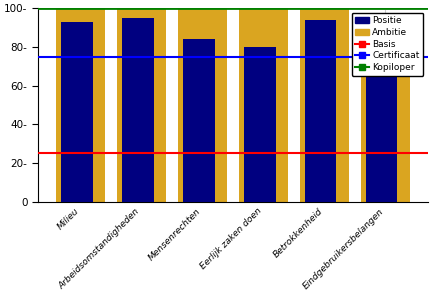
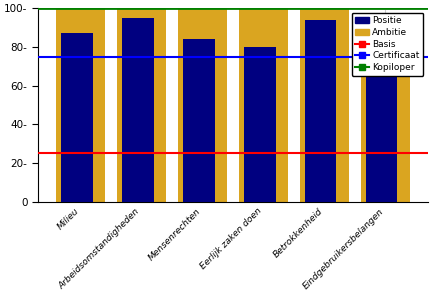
Positie/Milieu: 93- -> 87-
